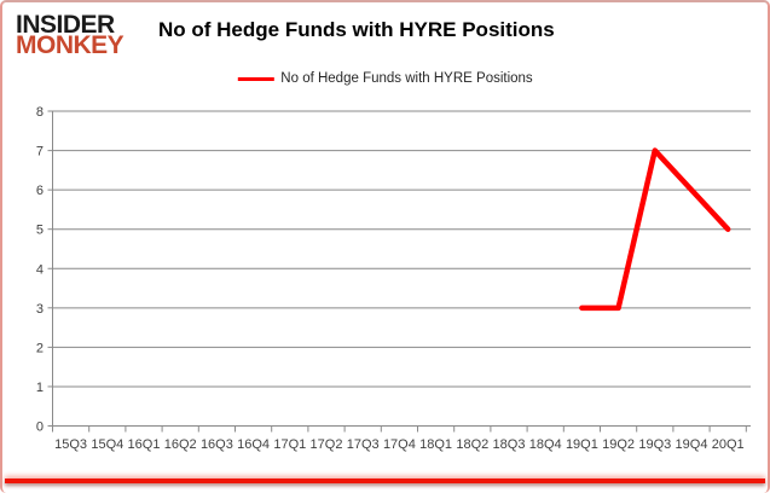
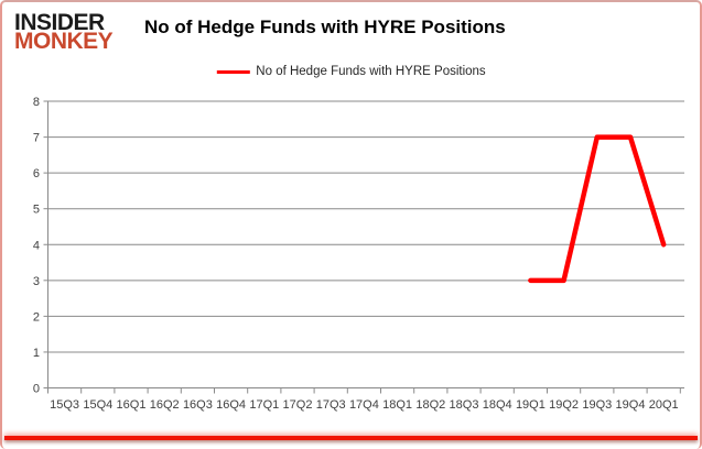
19Q4: 6 -> 7
20Q1: 5 -> 4
